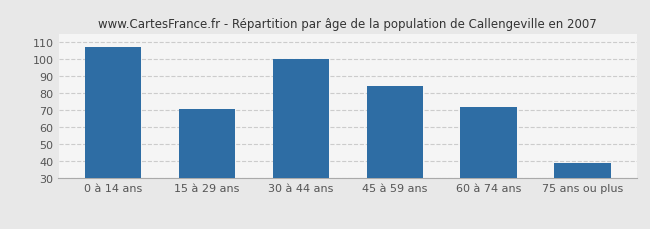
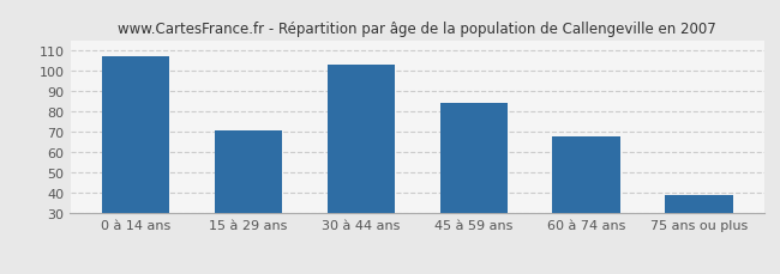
30 à 44 ans: 100 -> 103
60 à 74 ans: 72 -> 68
